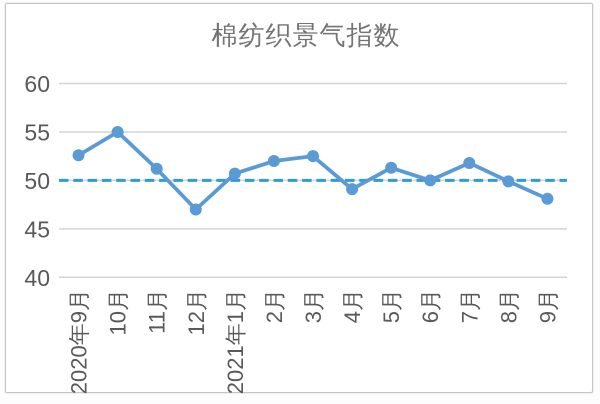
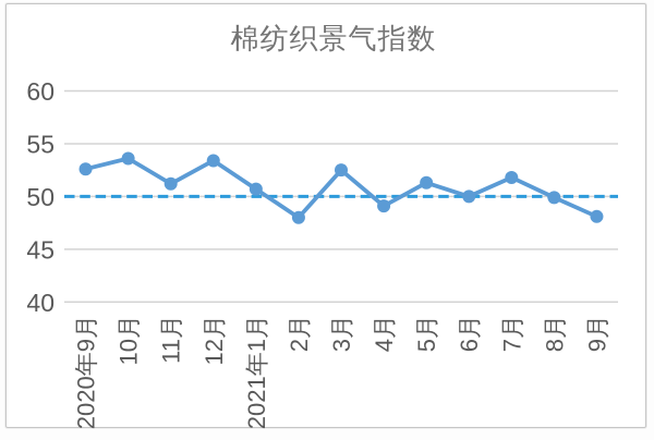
10月: 55 -> 54
12月: 47 -> 53
2月: 52 -> 48
